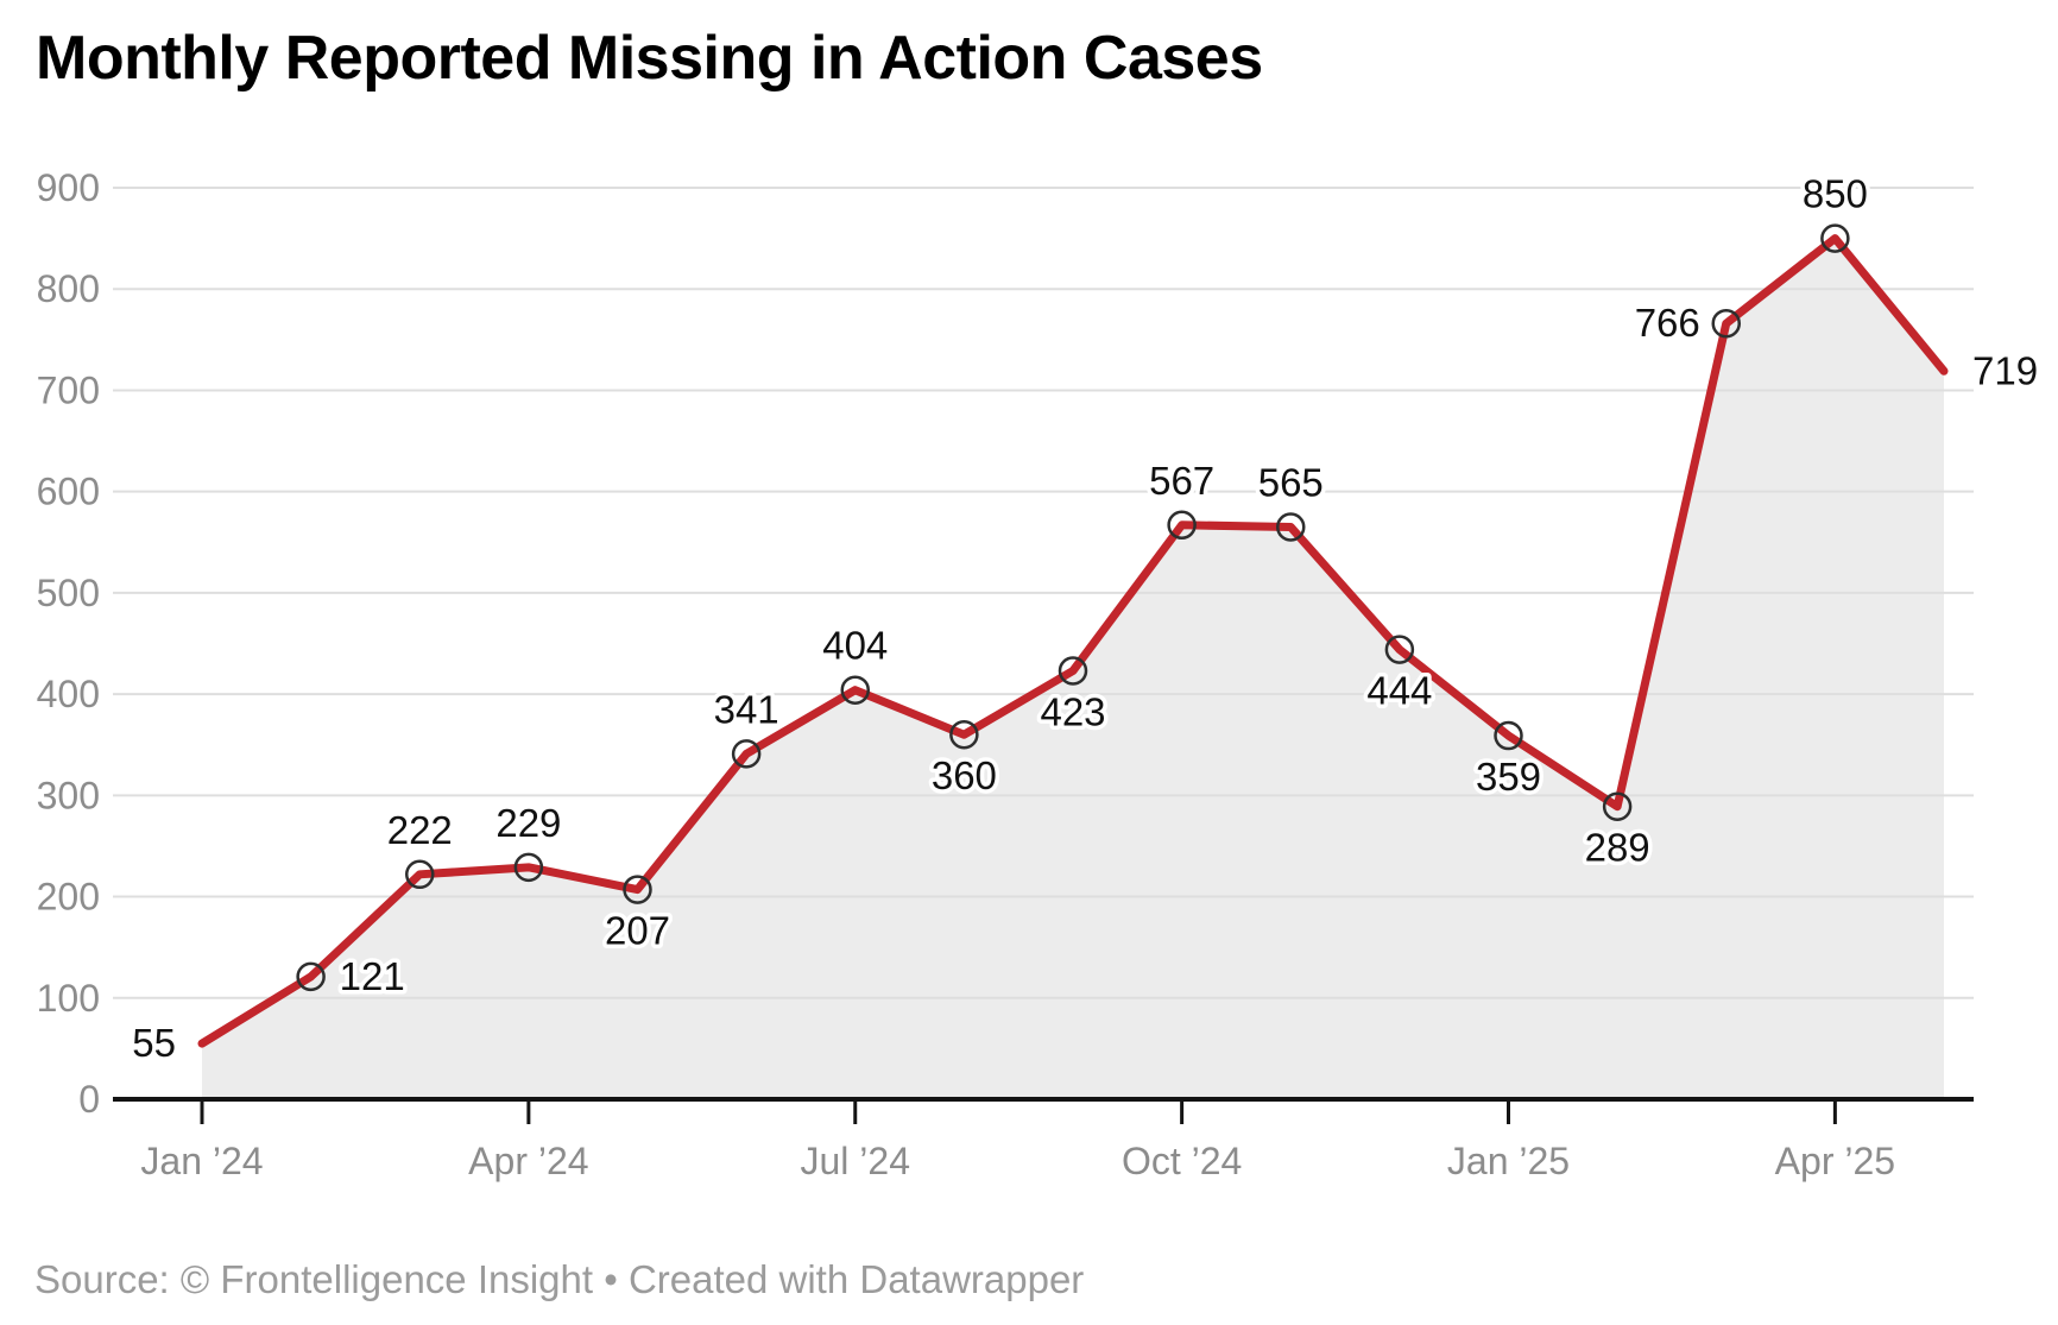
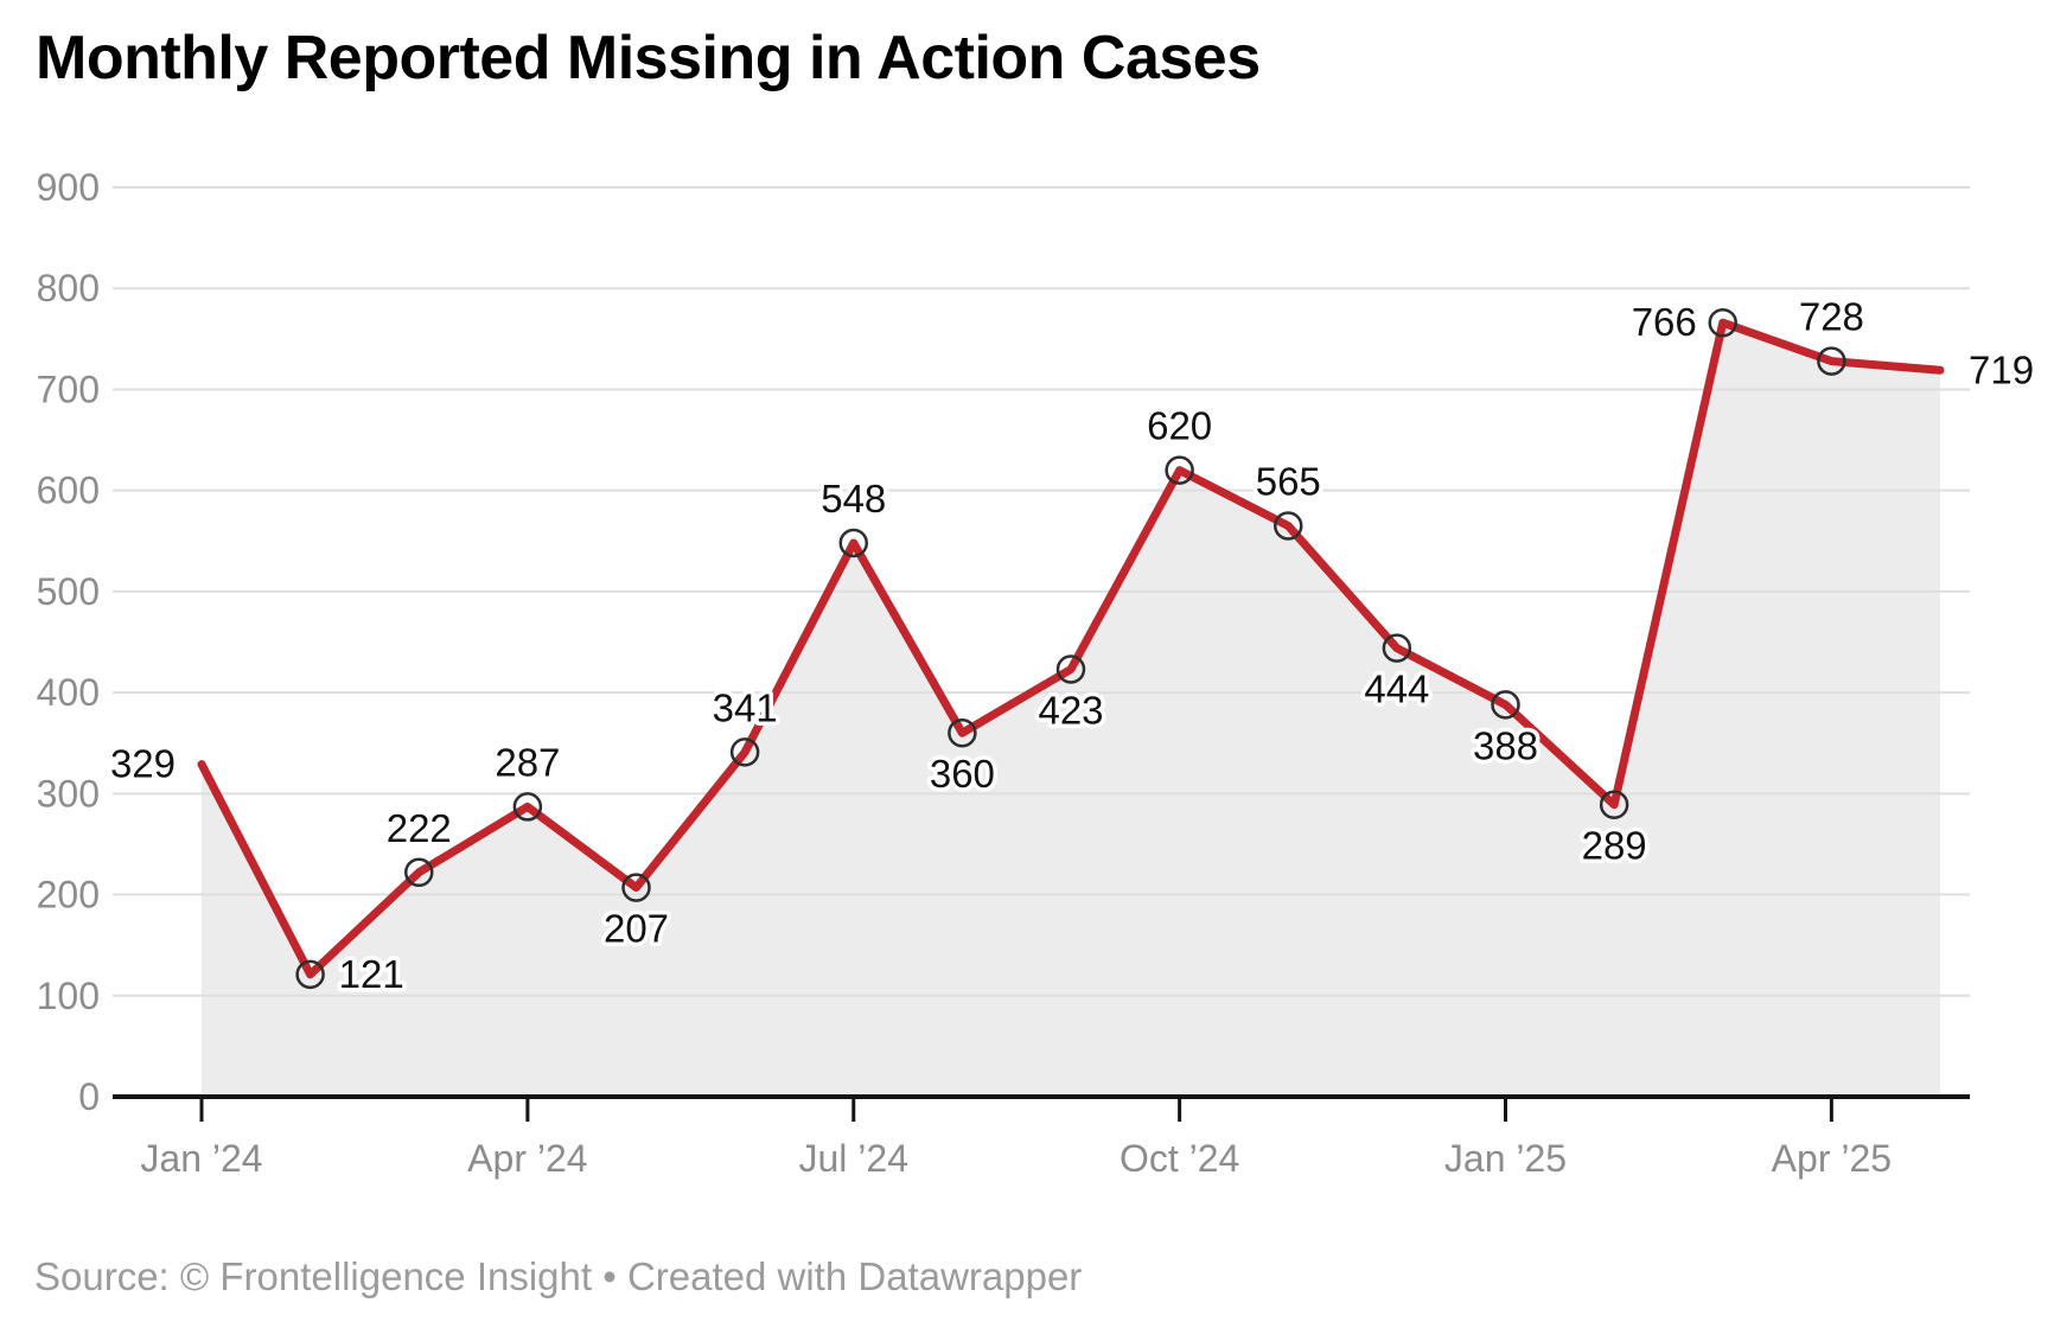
Jan ’24: 55 -> 329
Apr ’24: 229 -> 287
Jul ’24: 404 -> 548
Oct ’24: 567 -> 620
Jan ’25: 359 -> 388
Apr ’25: 850 -> 728
